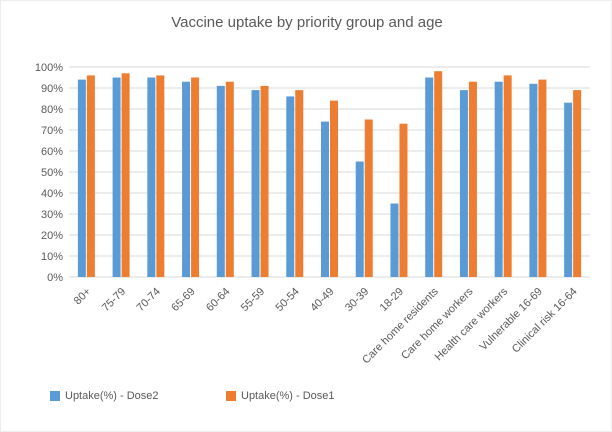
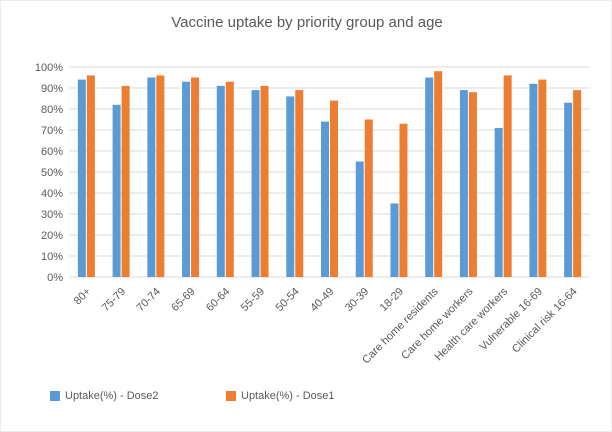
Uptake(%) - Dose2/75-79: 95% -> 82%
Uptake(%) - Dose1/75-79: 97% -> 91%
Uptake(%) - Dose1/Care home workers: 93% -> 88%
Uptake(%) - Dose2/Health care workers: 93% -> 71%
